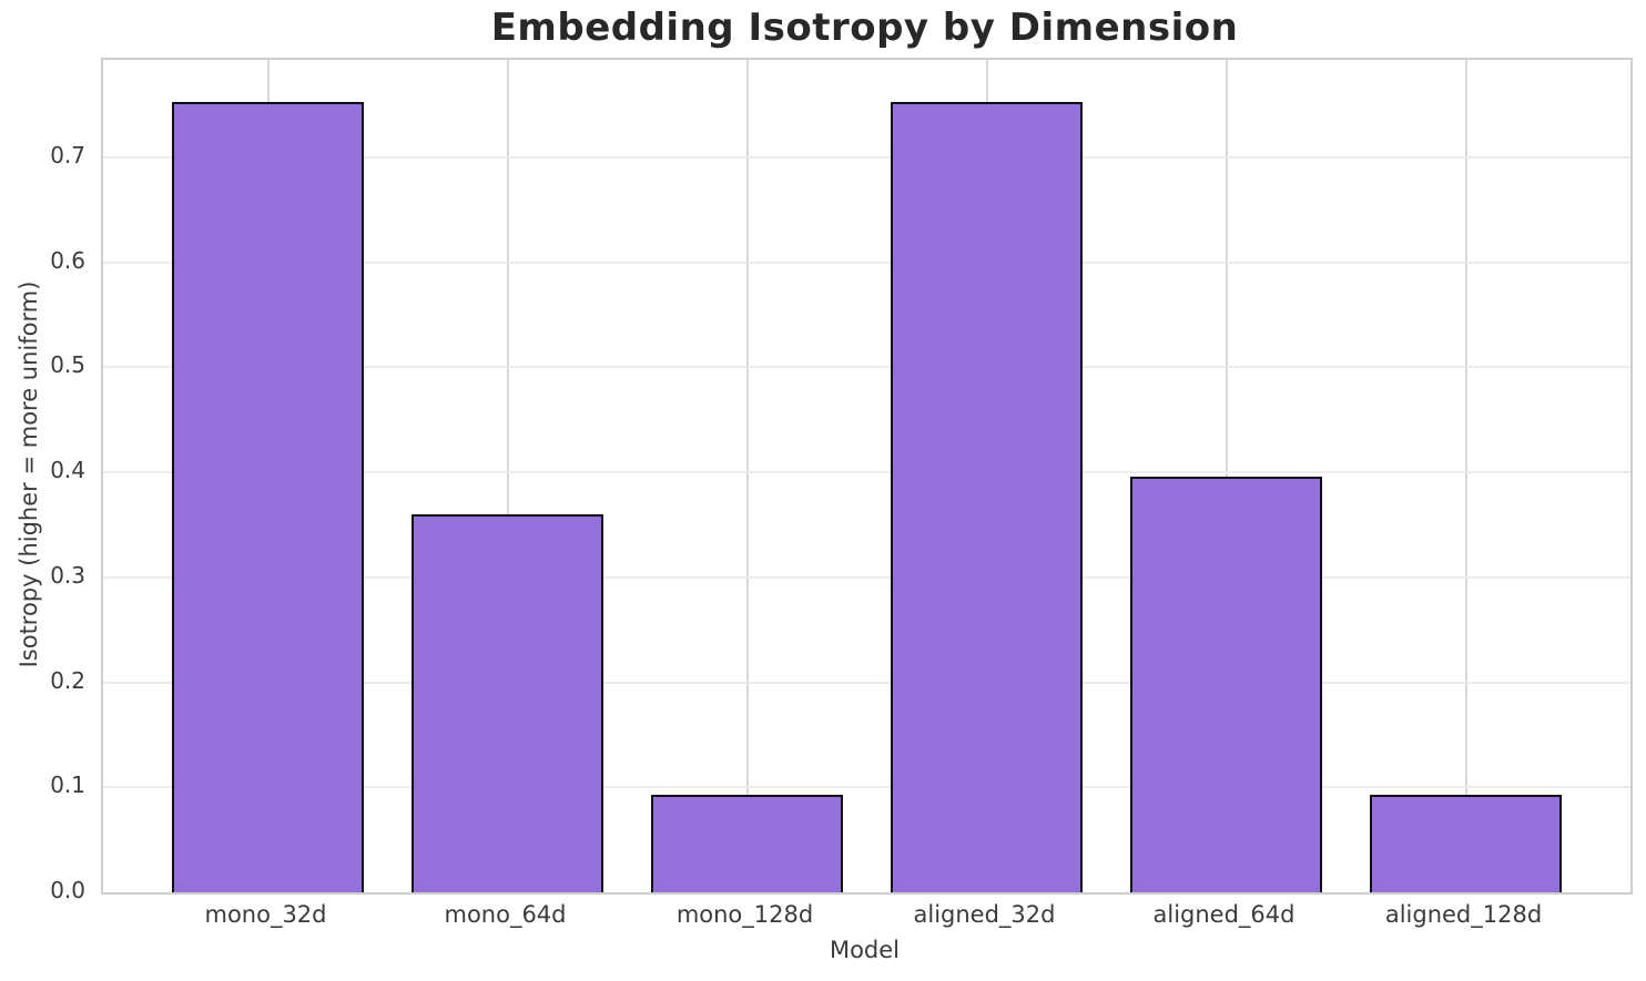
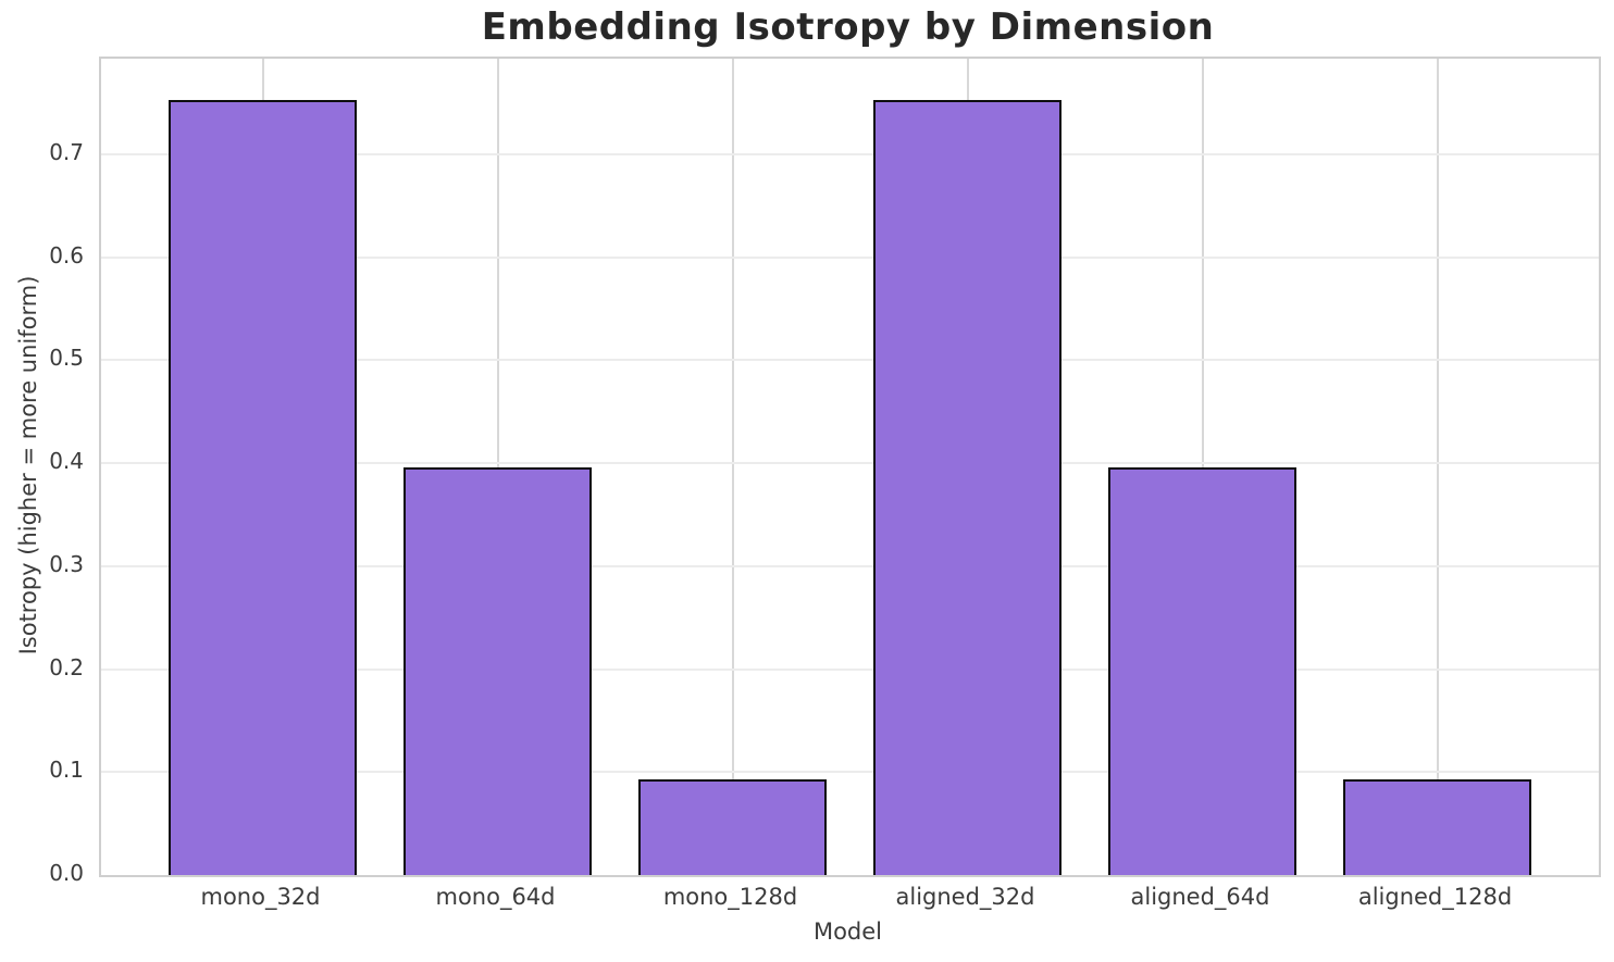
mono_64d: 0.36 -> 0.40
